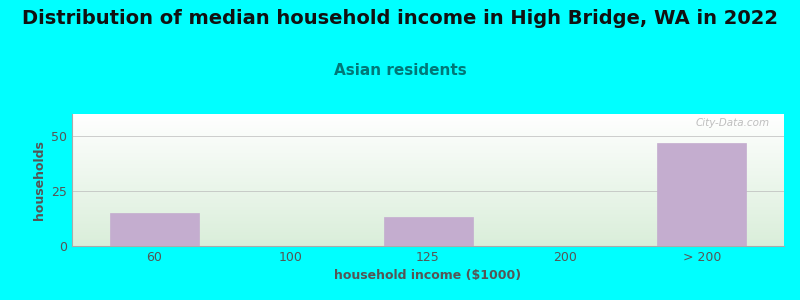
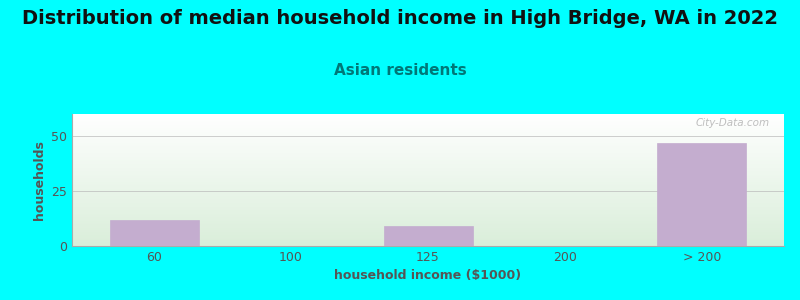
60: 15 -> 12
125: 13 -> 9
